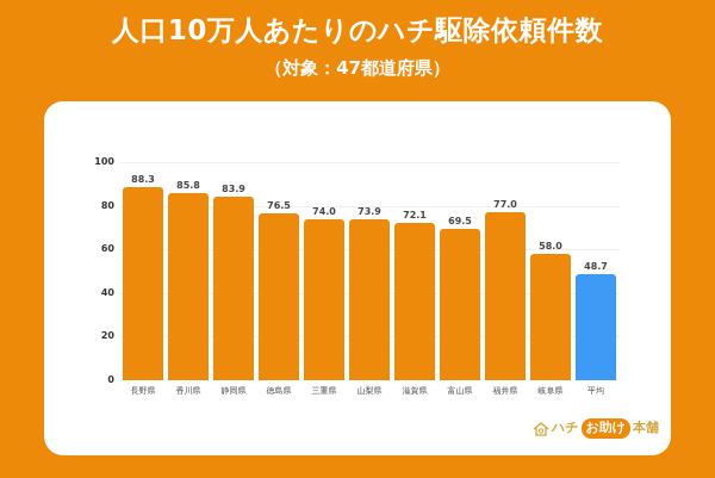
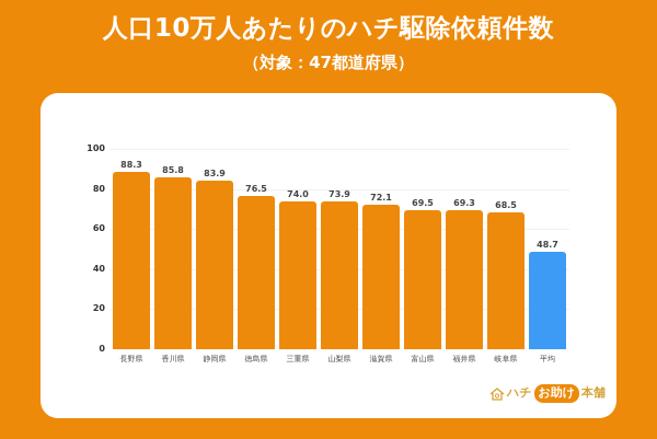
福井県: 77.0 -> 69.3
岐阜県: 58.0 -> 68.5
